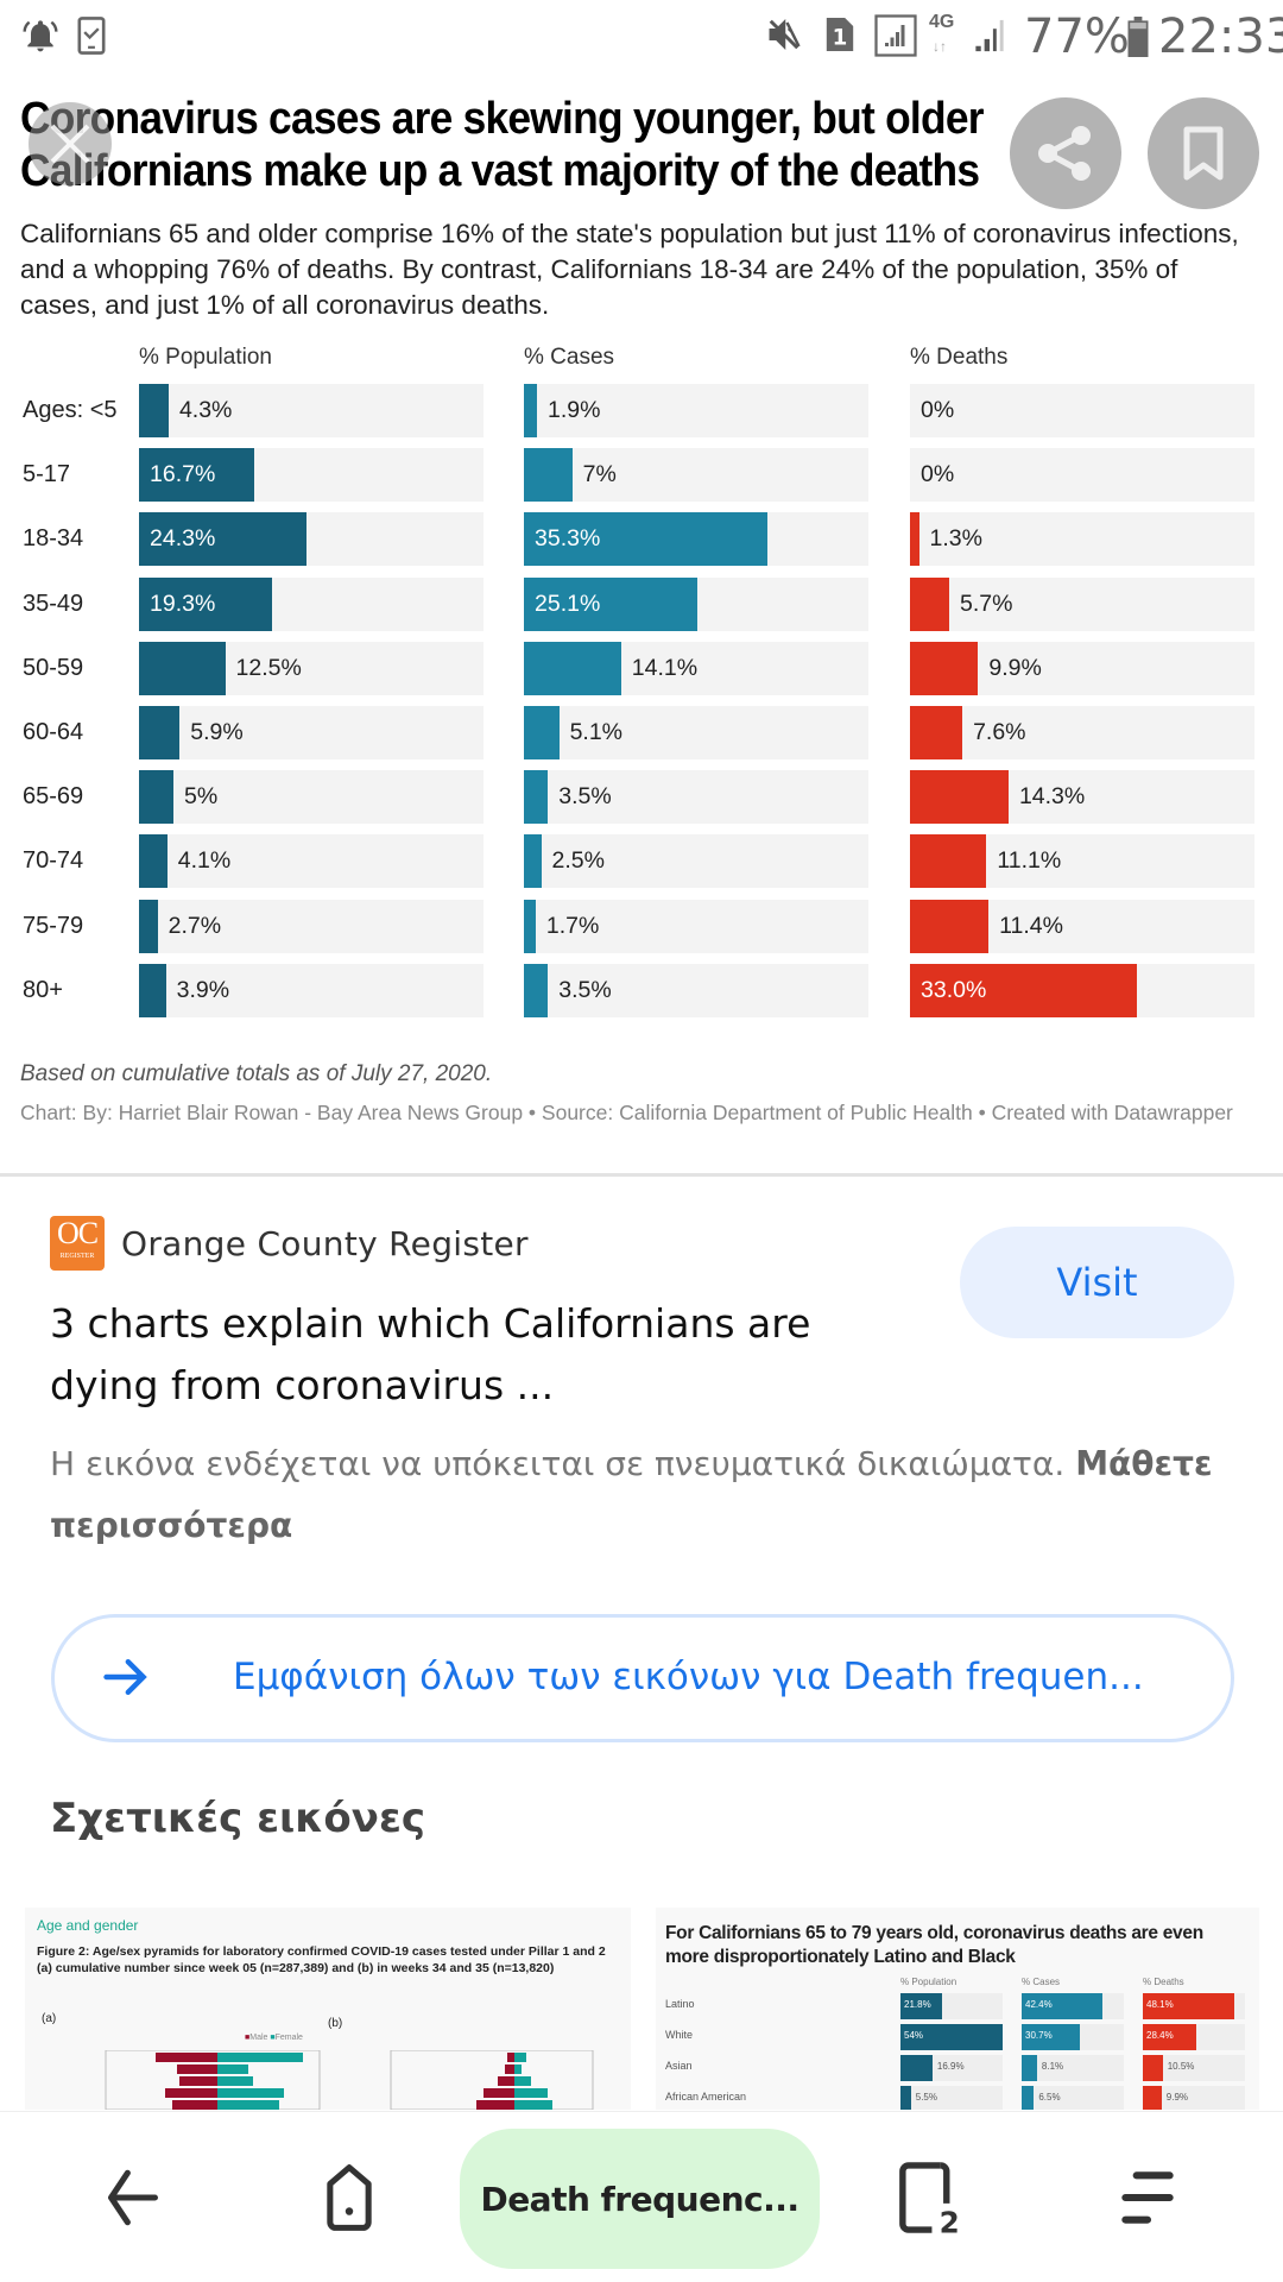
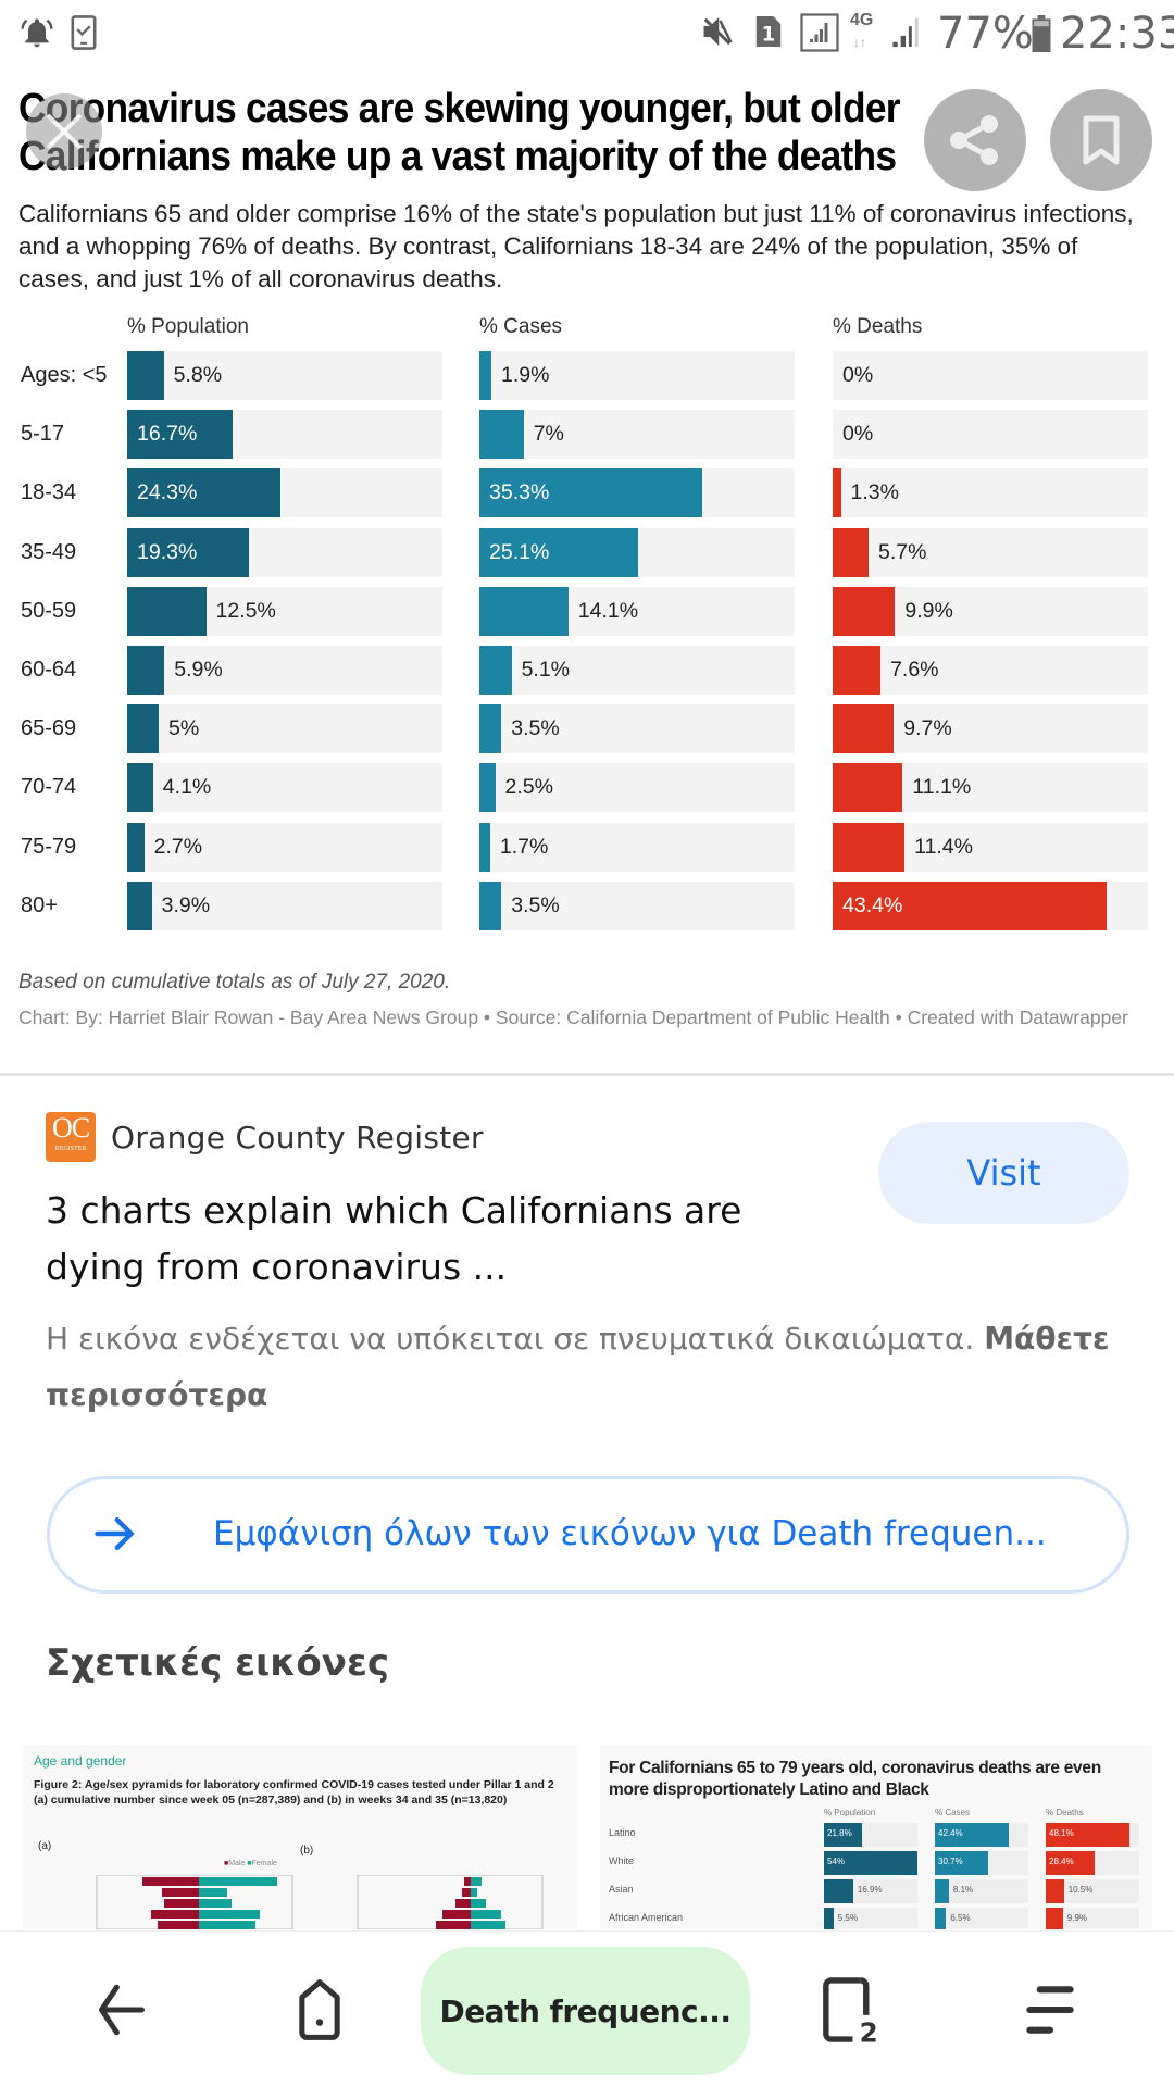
% Population/Ages: <5: 4.3% -> 5.8%
% Deaths/65-69: 14.3% -> 9.7%
% Deaths/80+: 33.0% -> 43.4%
